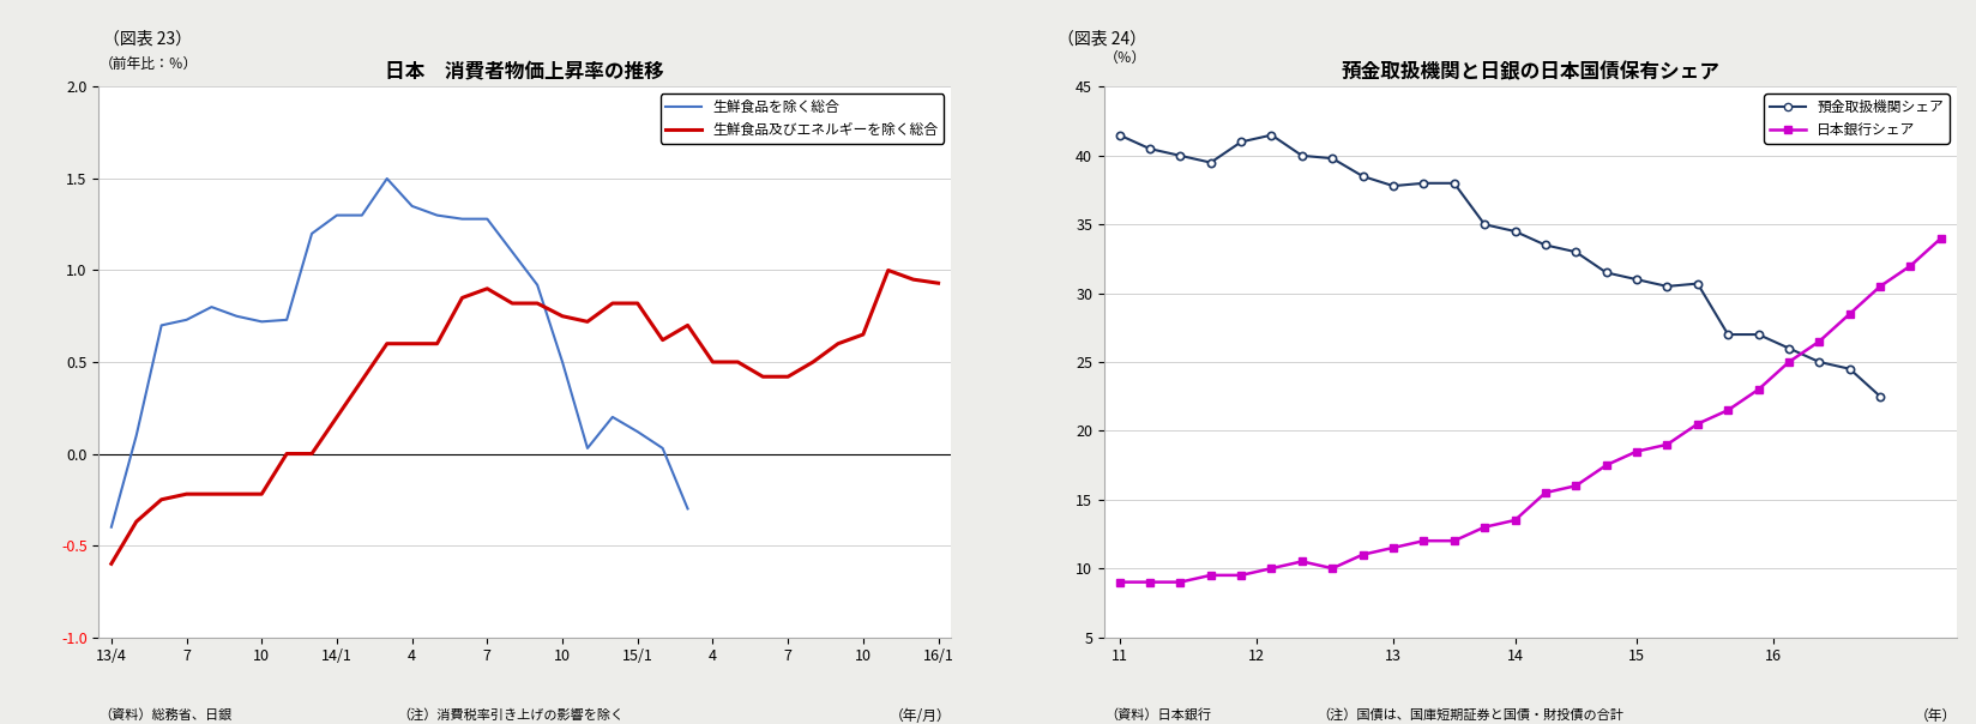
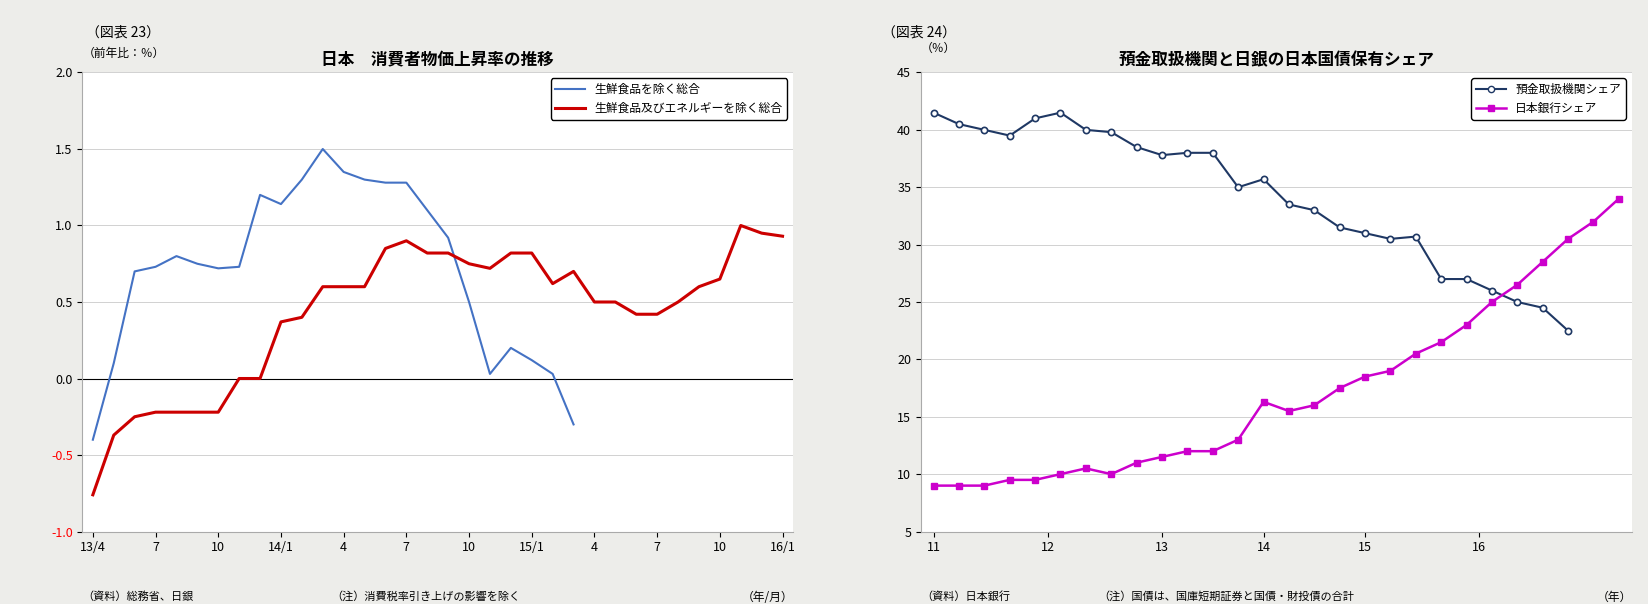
日本 消費者物価上昇率の推移/生鮮食品及びエネルギーを除く総合/13/4: -0.60 -> -0.76
日本 消費者物価上昇率の推移/生鮮食品を除く総合/14/1: 1.30 -> 1.14
日本 消費者物価上昇率の推移/生鮮食品及びエネルギーを除く総合/14/1: 0.20 -> 0.37
預金取扱機関と日銀の日本国債保有シェア/預金取扱機関シェア/14: 34.5 -> 35.7
預金取扱機関と日銀の日本国債保有シェア/日本銀行シェア/14: 13.5 -> 16.3
